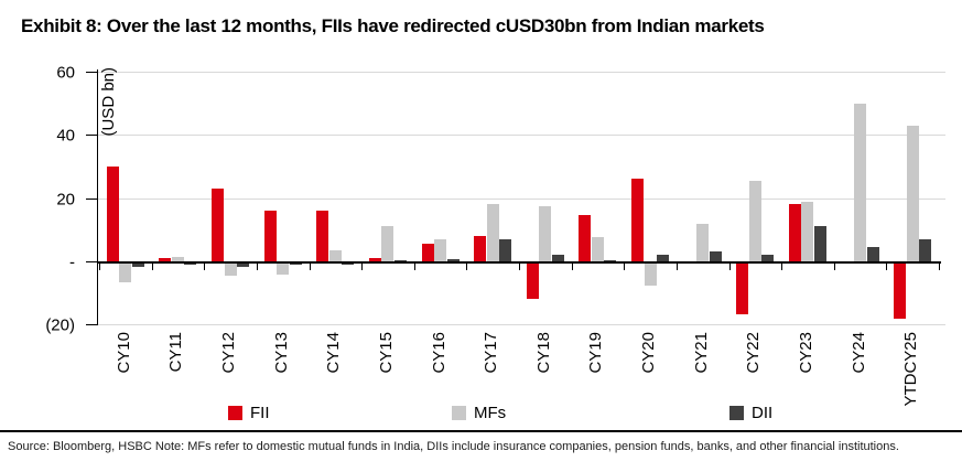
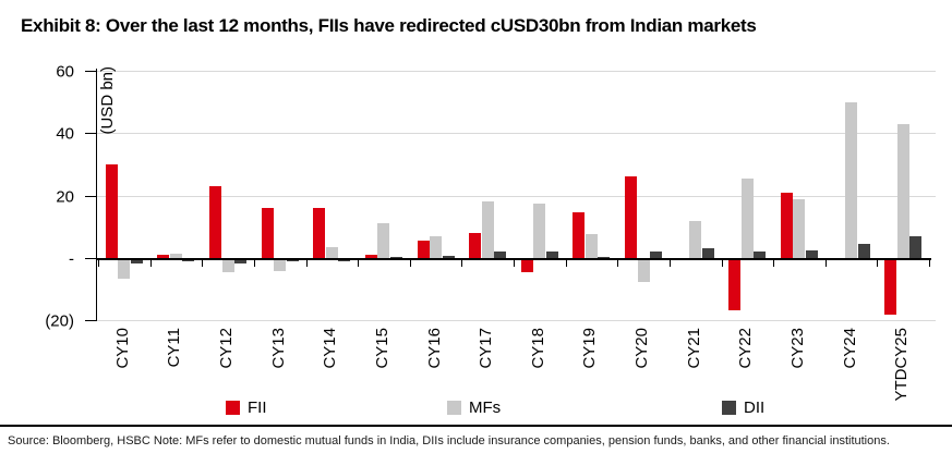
DII/CY17: 7 -> 2
FII/CY18: -11 -> -4
FII/CY23: 18 -> 21
DII/CY23: 11 -> 2
